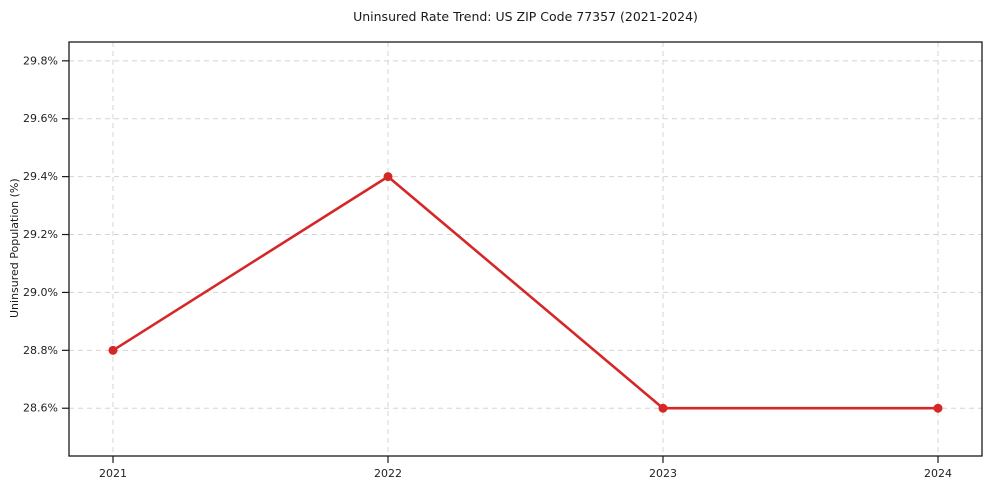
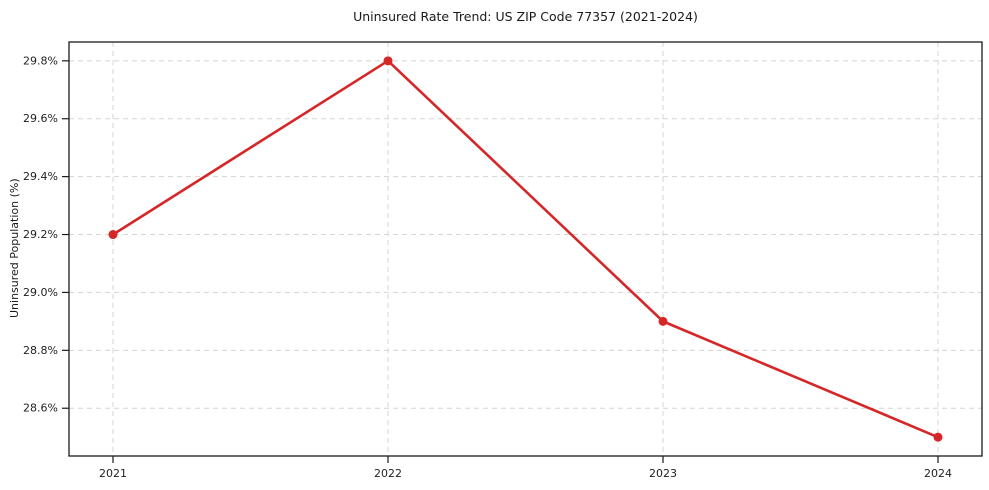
2021: 28.8% -> 29.2%
2022: 29.4% -> 29.8%
2023: 28.6% -> 28.9%
2024: 28.6% -> 28.5%
